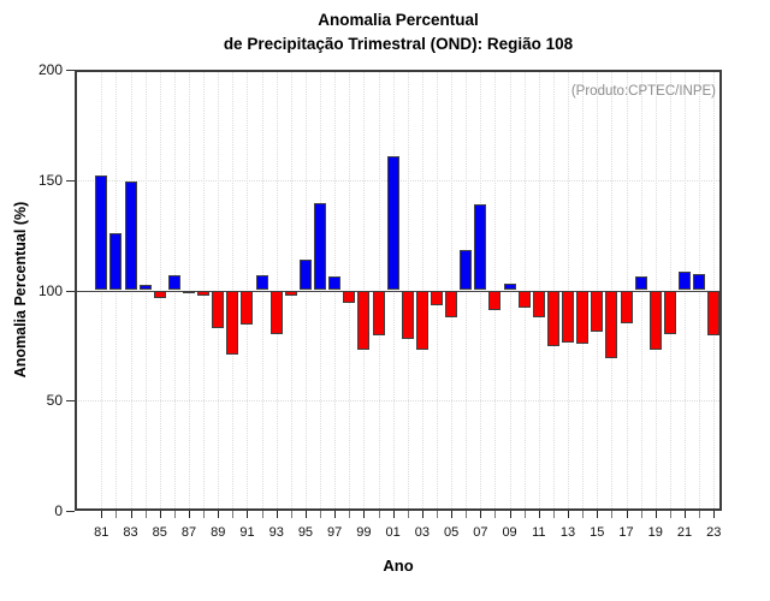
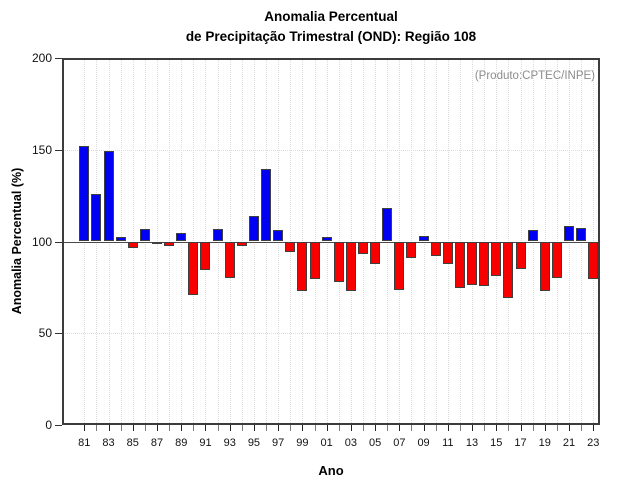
89: 83 -> 104
01: 161 -> 102
07: 139 -> 74
